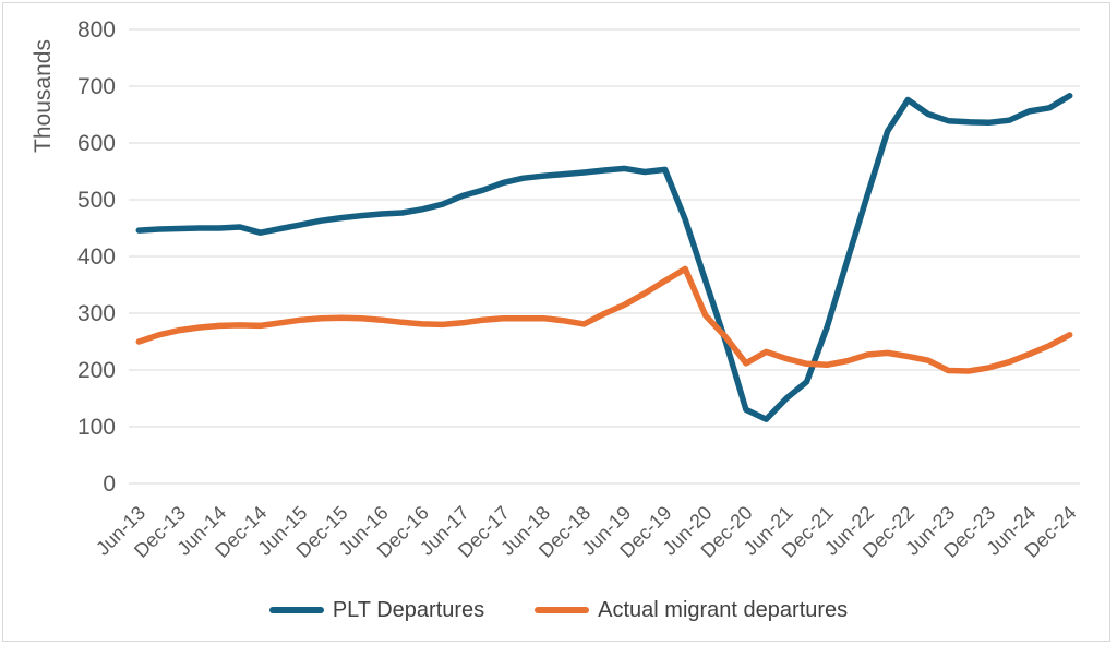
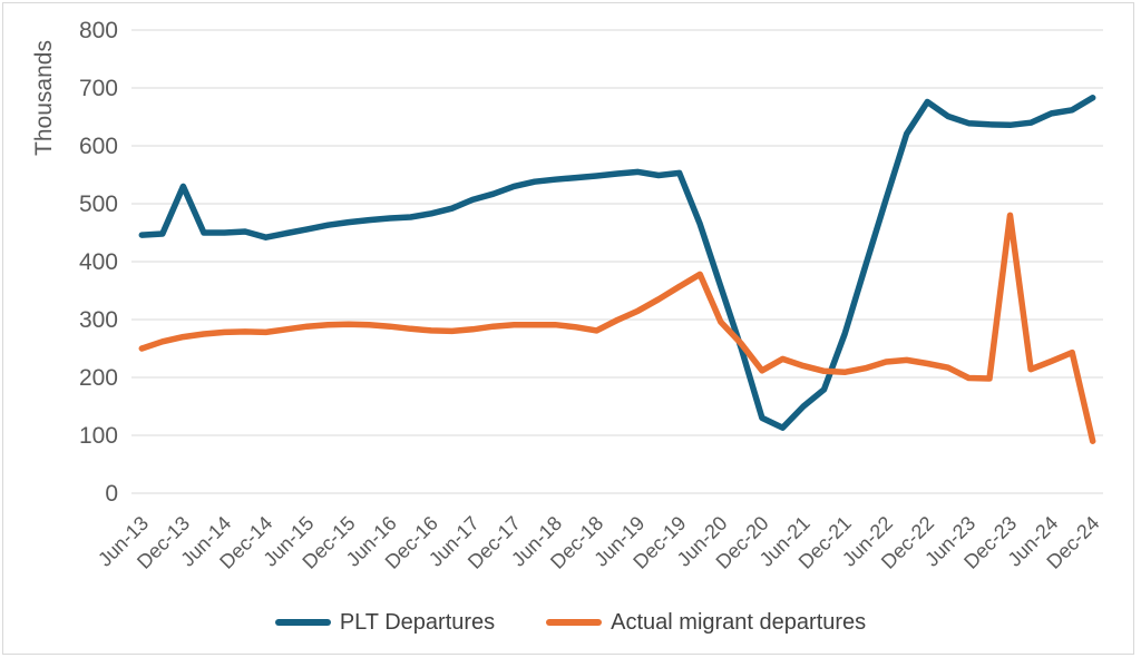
PLT Departures/Dec-13: 450 -> 530
Actual migrant departures/Dec-23: 200 -> 480
Actual migrant departures/Dec-24: 260 -> 90
